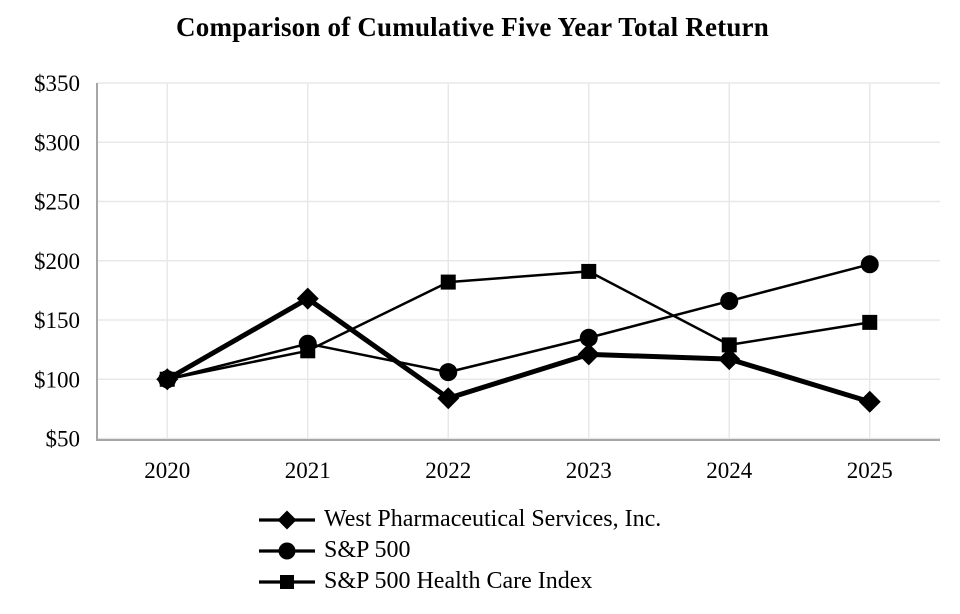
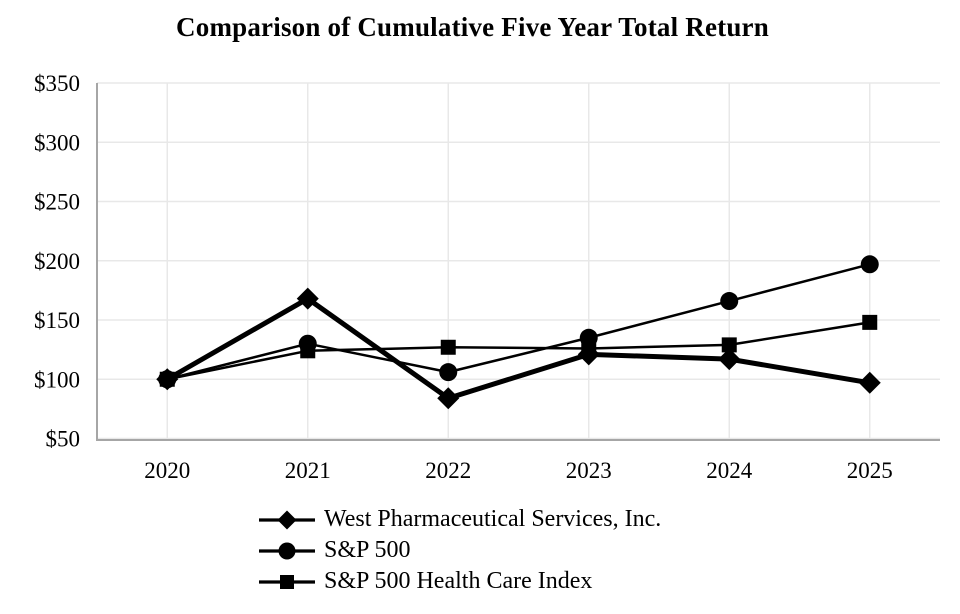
S&P 500 Health Care Index/2022: $182 -> $127
S&P 500 Health Care Index/2023: $191 -> $126
West Pharmaceutical Services, Inc./2025: $81 -> $97
